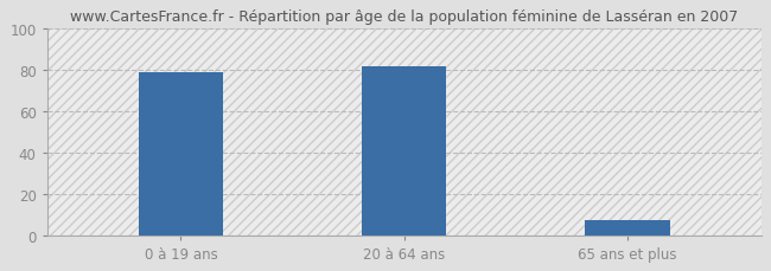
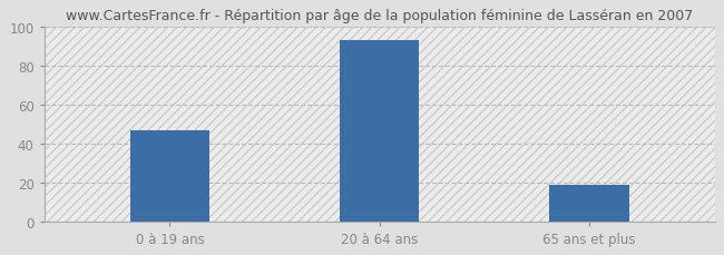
0 à 19 ans: 79 -> 47
20 à 64 ans: 82 -> 93
65 ans et plus: 7 -> 19
